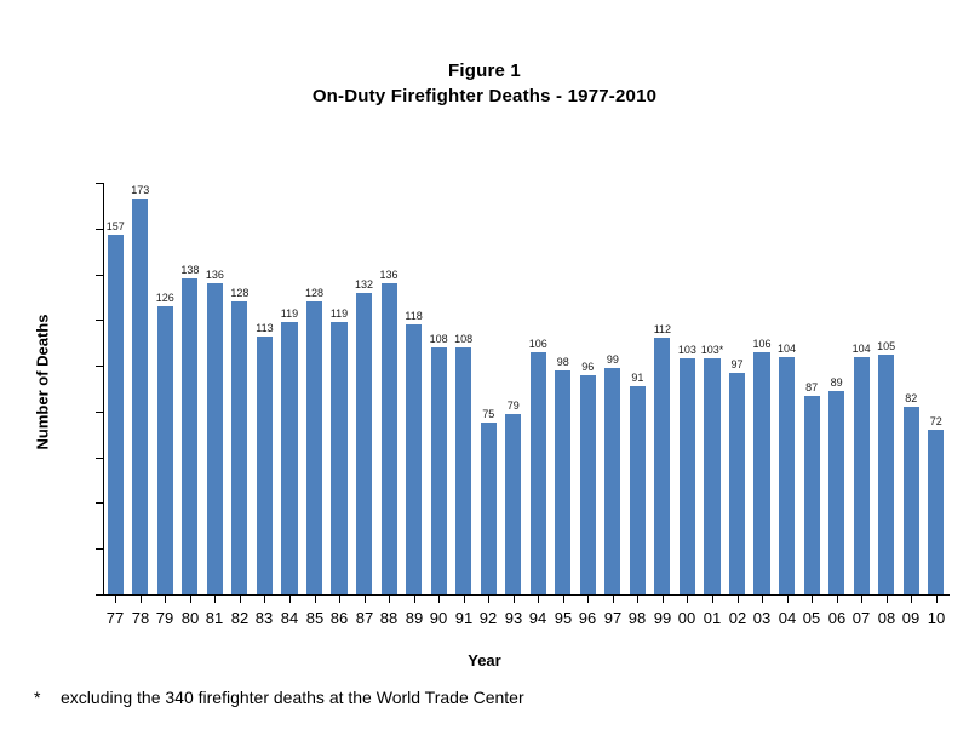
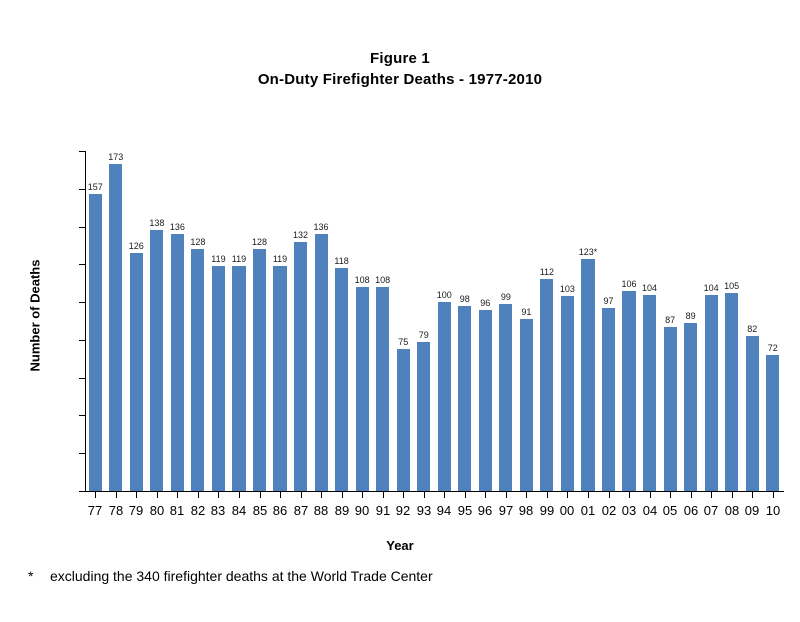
83: 113 -> 119
94: 106 -> 100
01: 103 -> 123
